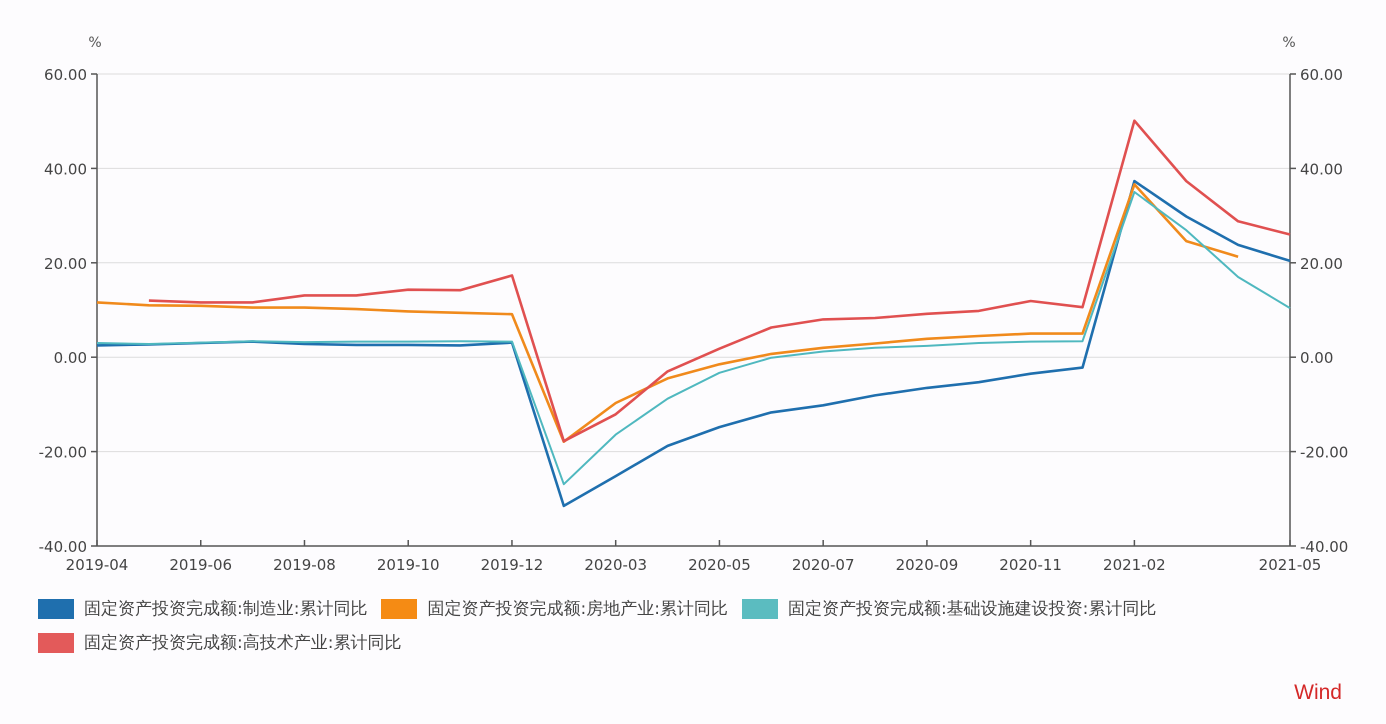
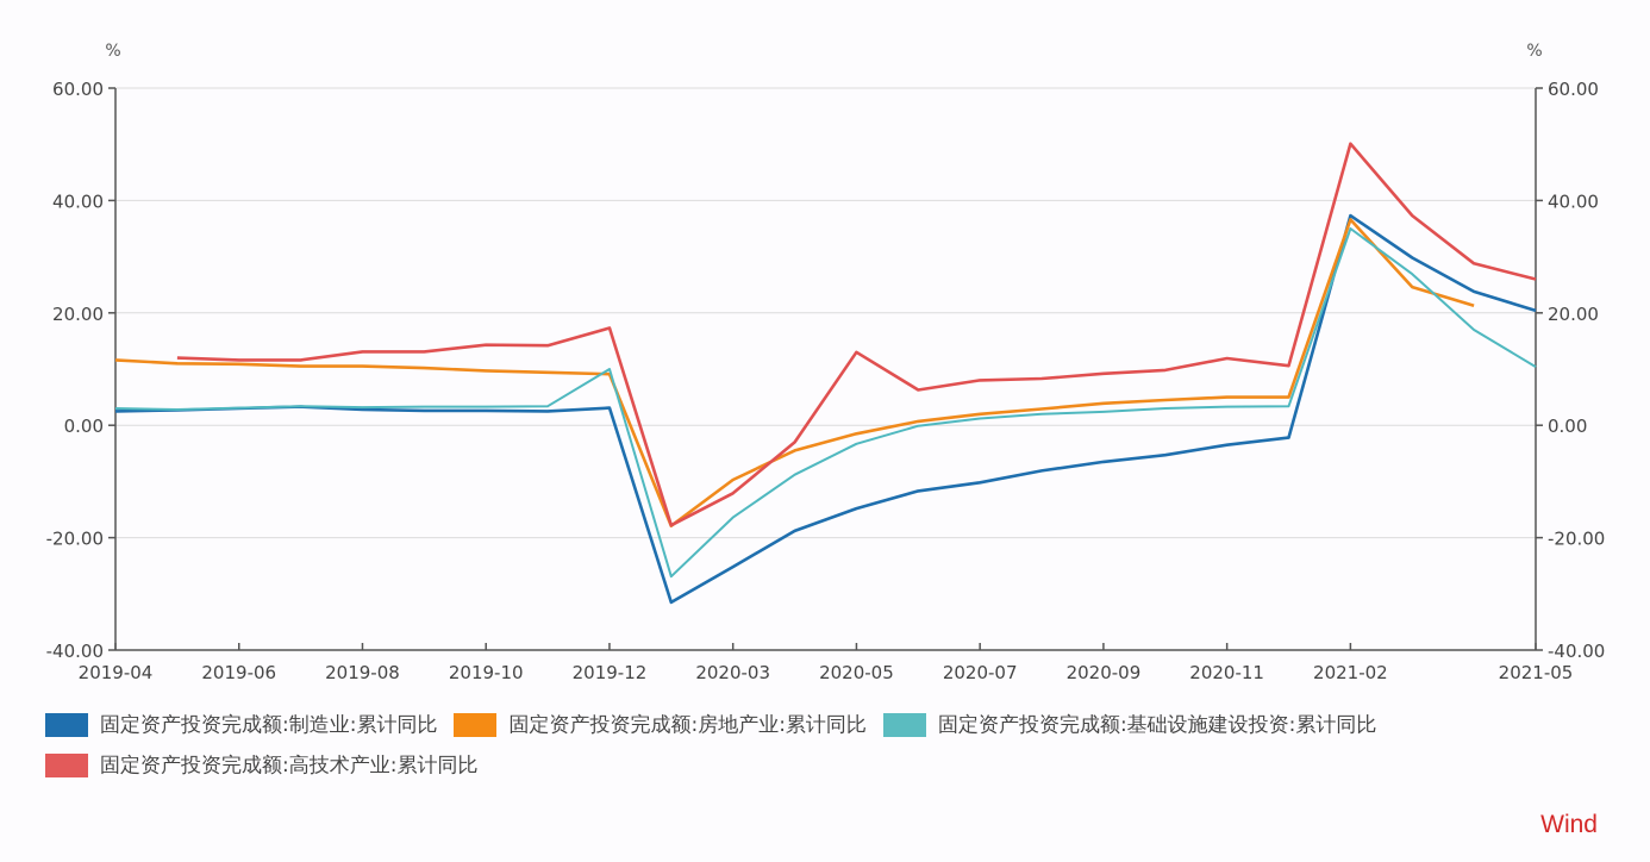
固定资产投资完成额:基础设施建设投资:累计同比/2019-12: 3 -> 10
固定资产投资完成额:高技术产业:累计同比/2020-05: 2 -> 13
